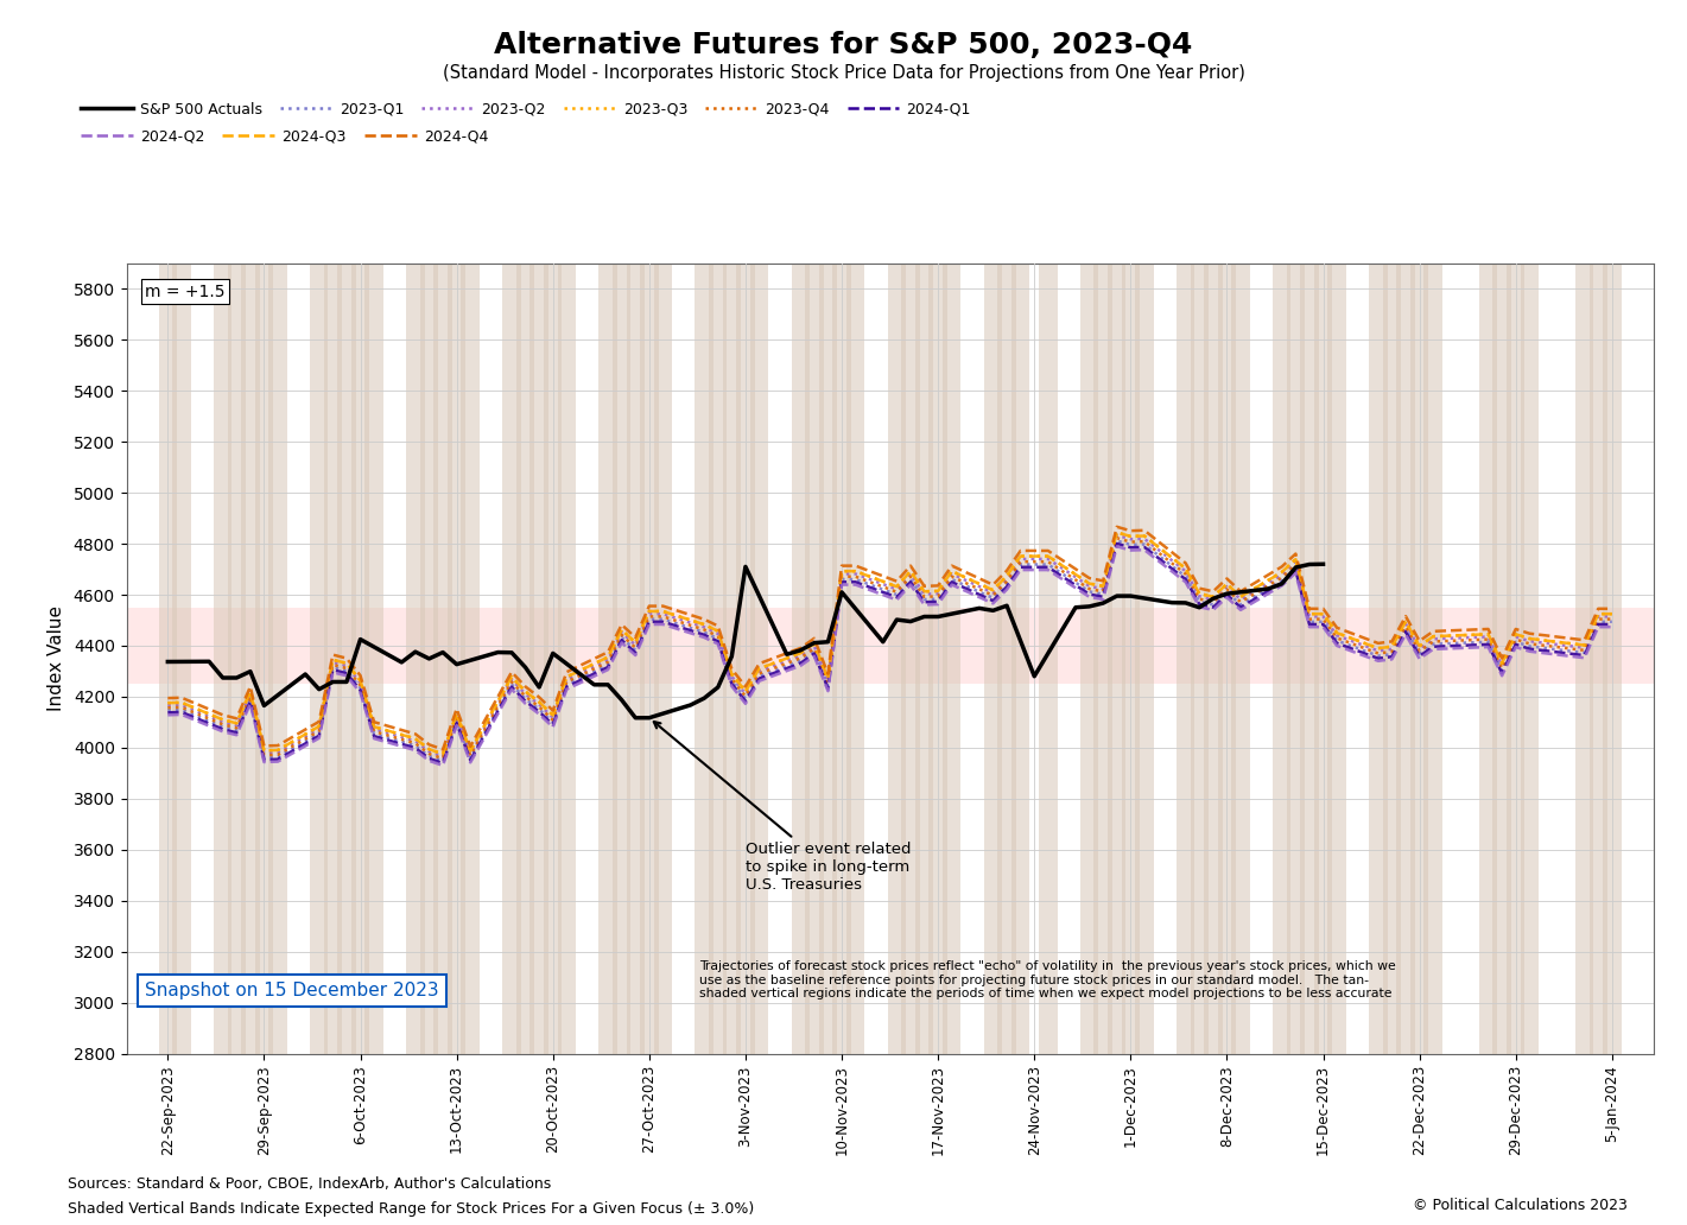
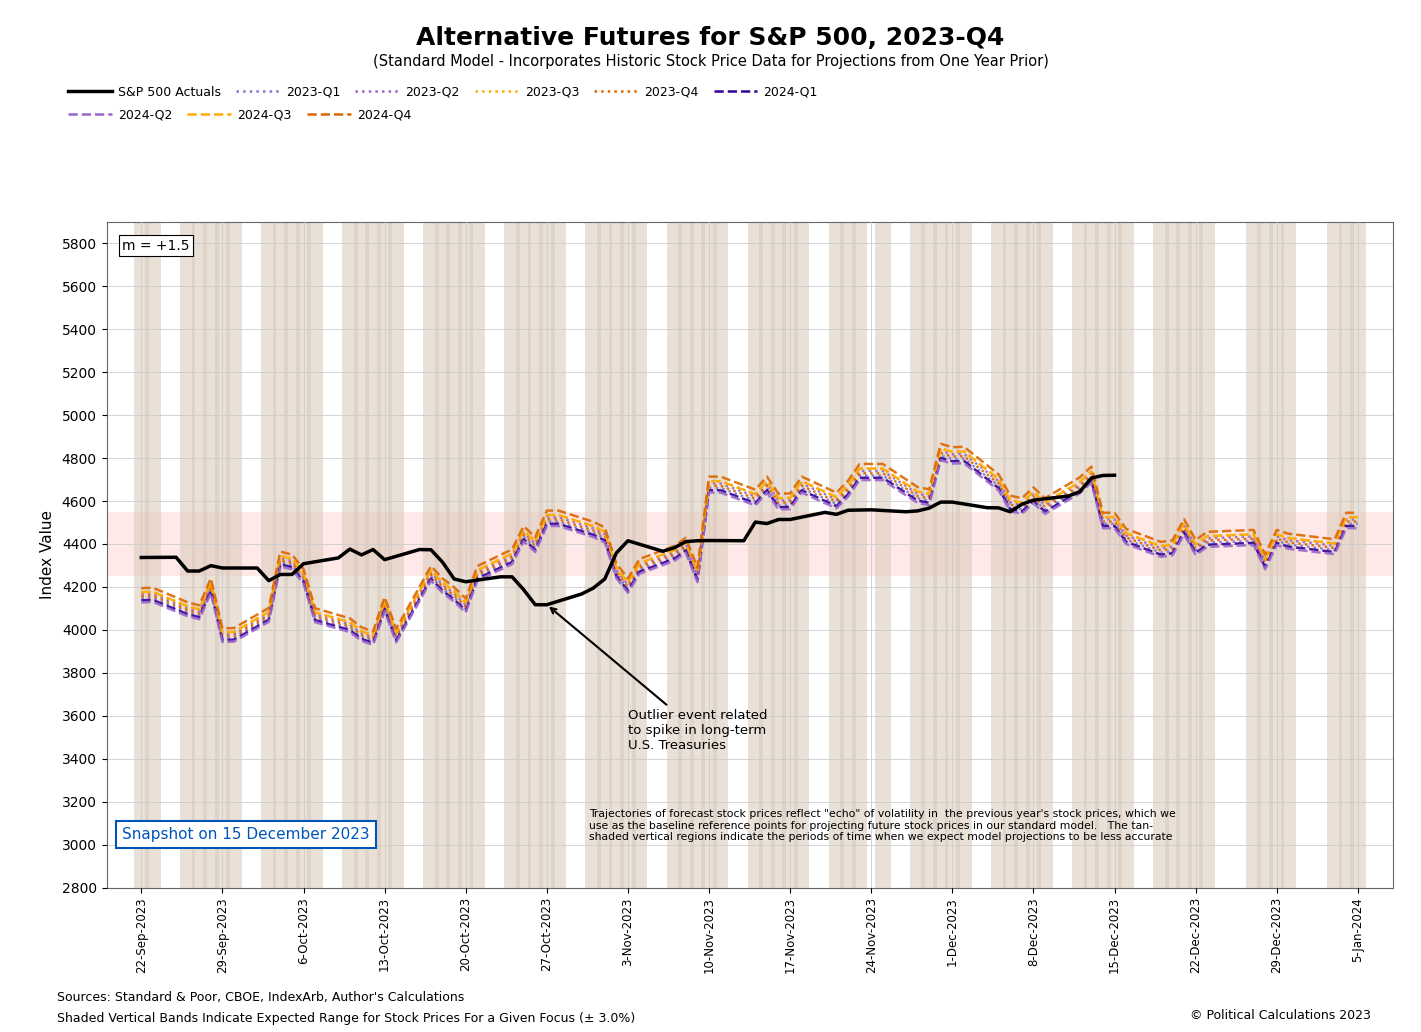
S&P 500 Actuals/29-Sep-2023: 4165 -> 4288
S&P 500 Actuals/6-Oct-2023: 4425 -> 4308
S&P 500 Actuals/20-Oct-2023: 4370 -> 4224
S&P 500 Actuals/3-Nov-2023: 4710 -> 4415
S&P 500 Actuals/10-Nov-2023: 4610 -> 4416
S&P 500 Actuals/24-Nov-2023: 4280 -> 4559
